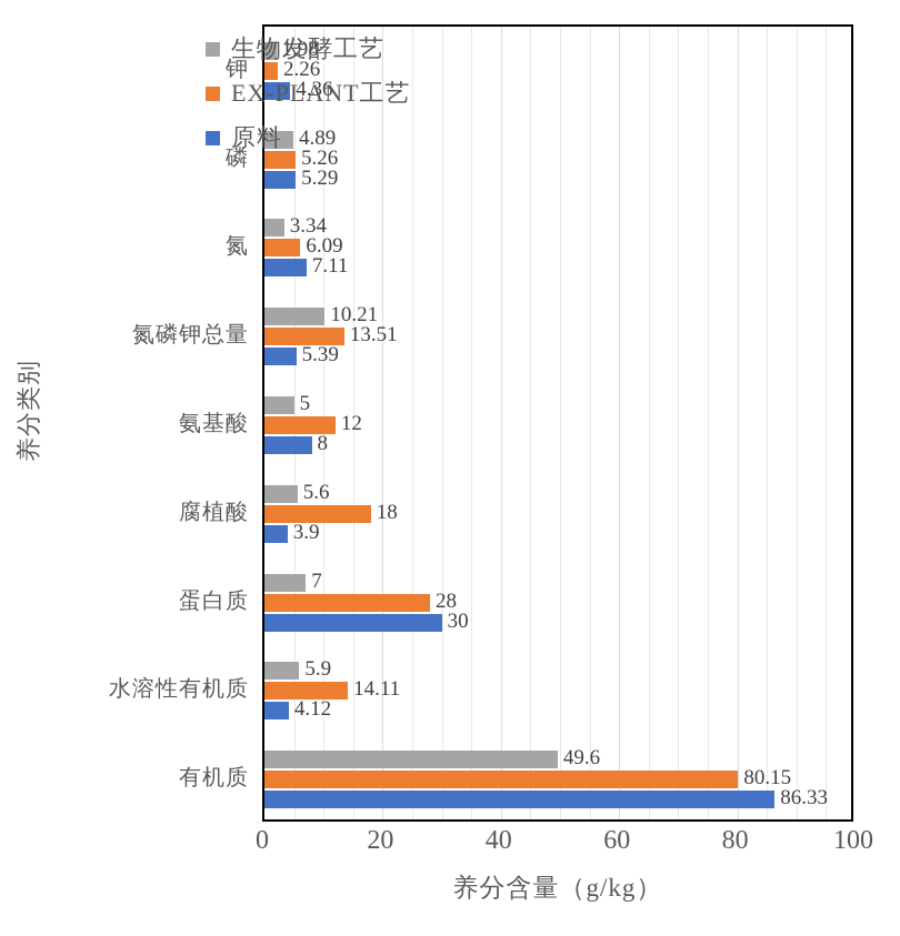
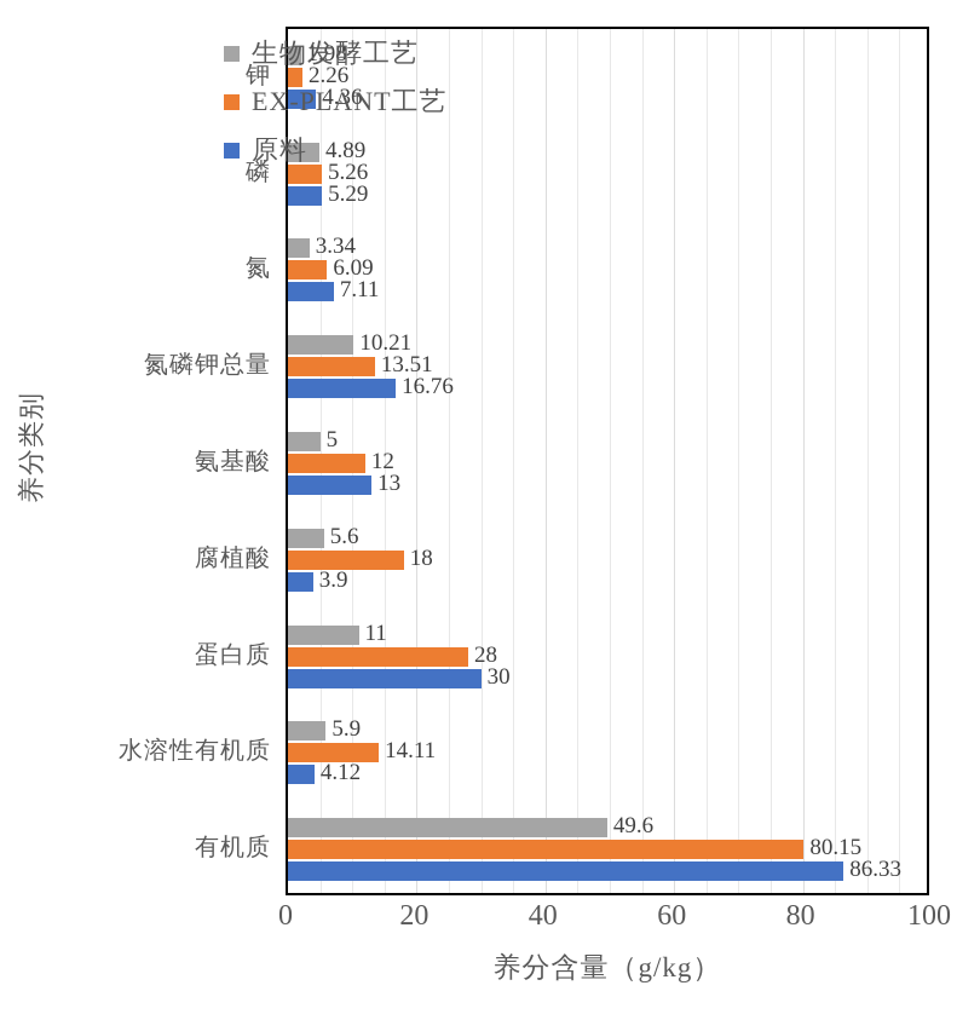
原料/氮磷钾总量: 5.39 -> 16.76
原料/氨基酸: 8 -> 13
生物发酵工艺/蛋白质: 7 -> 11
